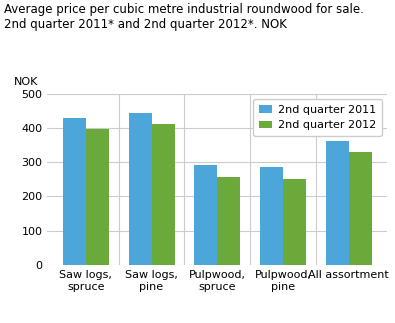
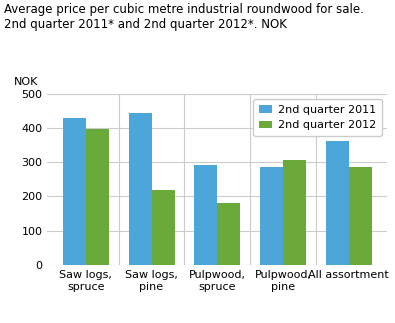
2nd quarter 2012/Saw logs, pine: 410 -> 220
2nd quarter 2012/Pulpwood, spruce: 257 -> 180
2nd quarter 2012/Pulpwood, pine: 250 -> 305
2nd quarter 2012/All assortment: 330 -> 285
